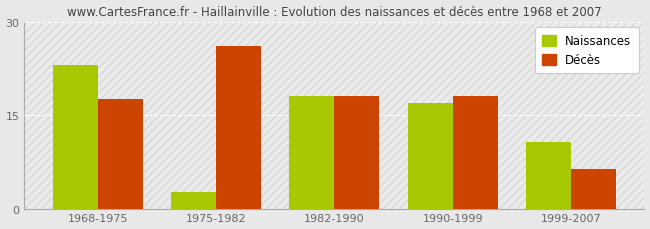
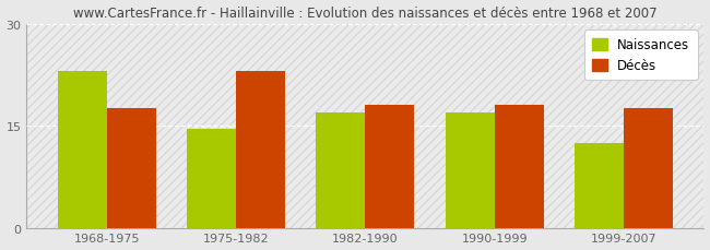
Naissances/1975-1982: 2.6 -> 14.5
Décès/1975-1982: 26.0 -> 23.0
Naissances/1982-1990: 18.0 -> 17.0
Naissances/1999-2007: 10.6 -> 12.5
Décès/1999-2007: 6.4 -> 17.5
